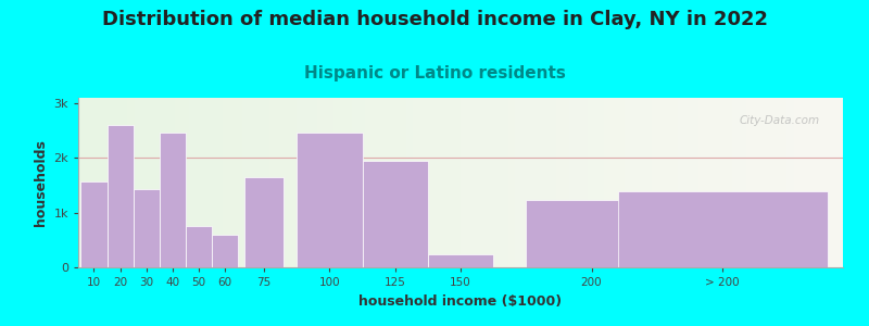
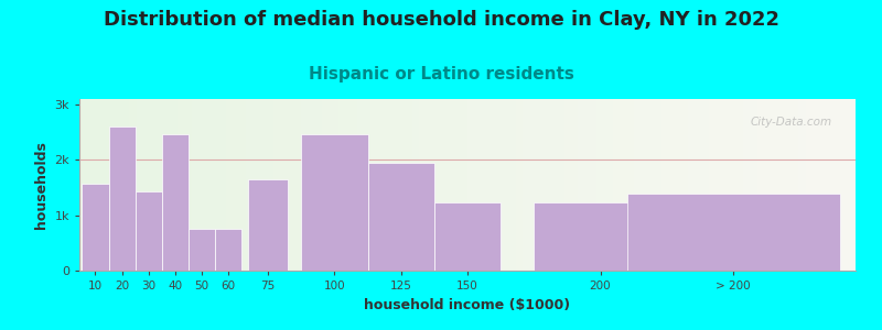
60: 0.60k -> 0.76k
150: 0.24k -> 1.23k
